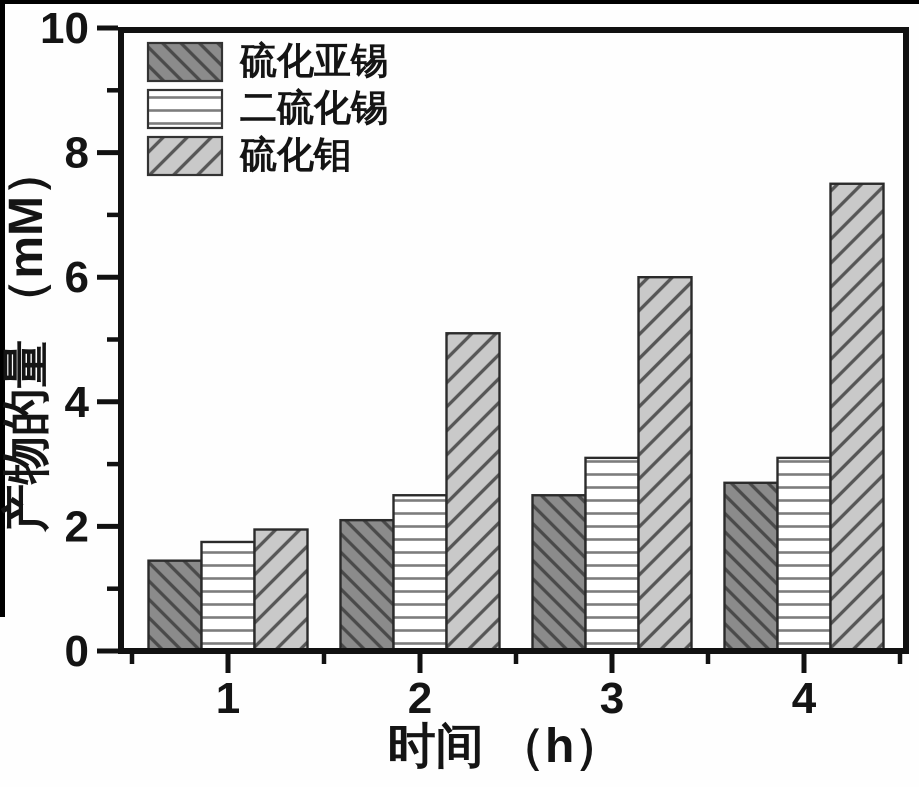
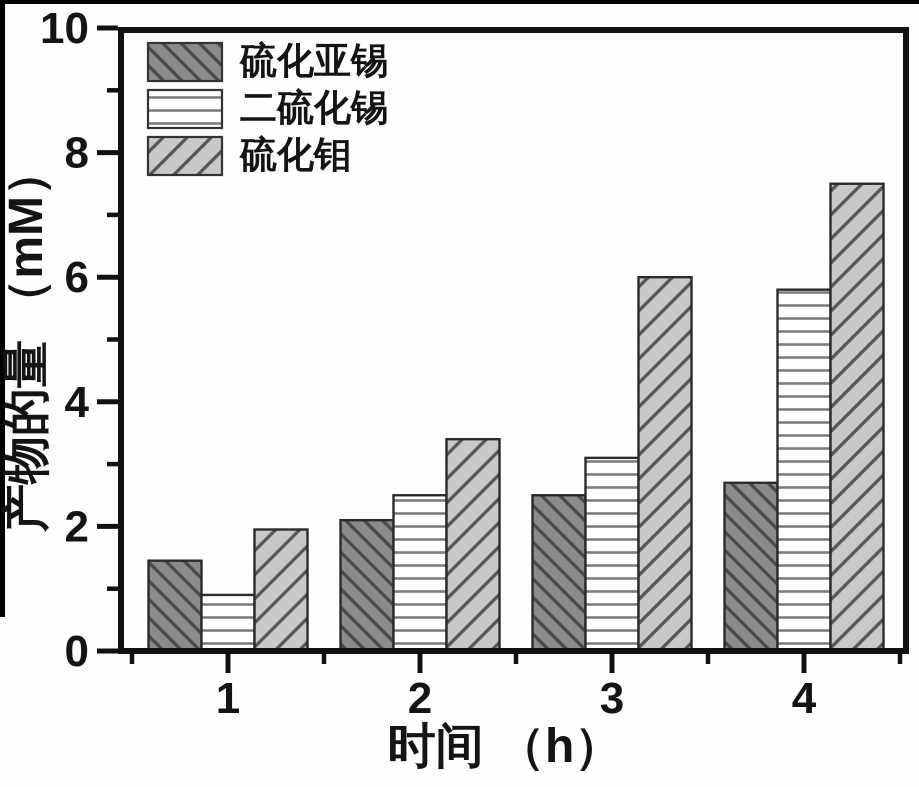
二硫化锡/1: 1.8 -> 0.9
硫化钼/2: 5.1 -> 3.4
二硫化锡/4: 3.1 -> 5.8
